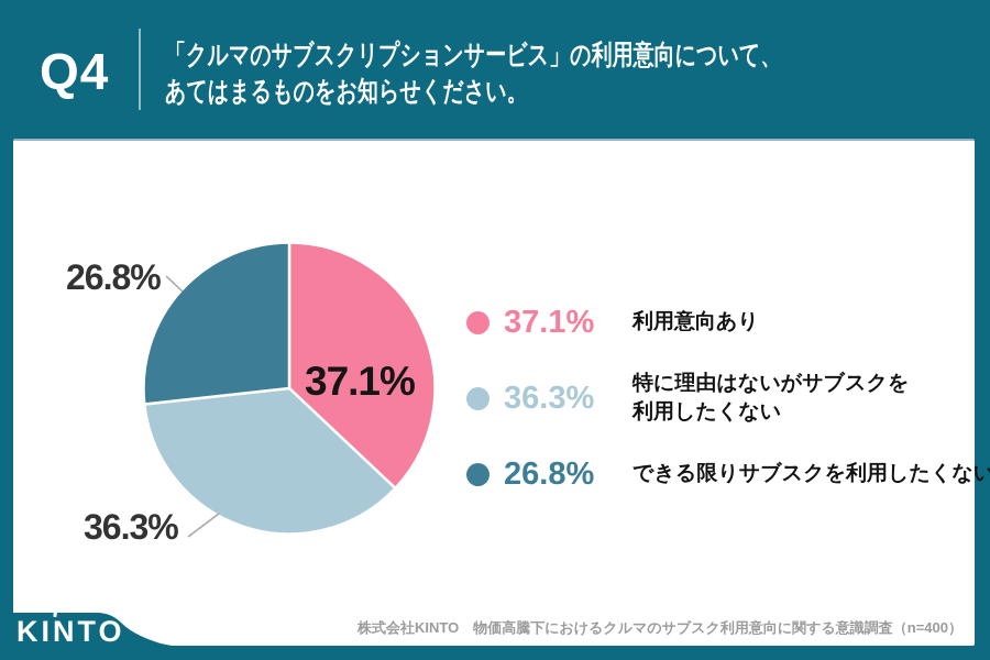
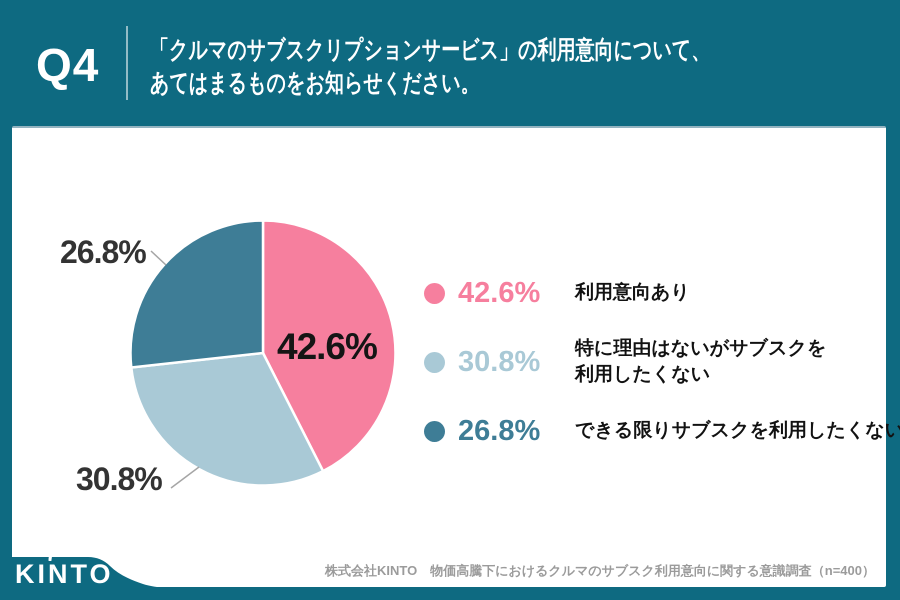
利用意向あり: 37.1% -> 42.6%
特に理由はないがサブスクを利用したくない: 36.3% -> 30.8%
